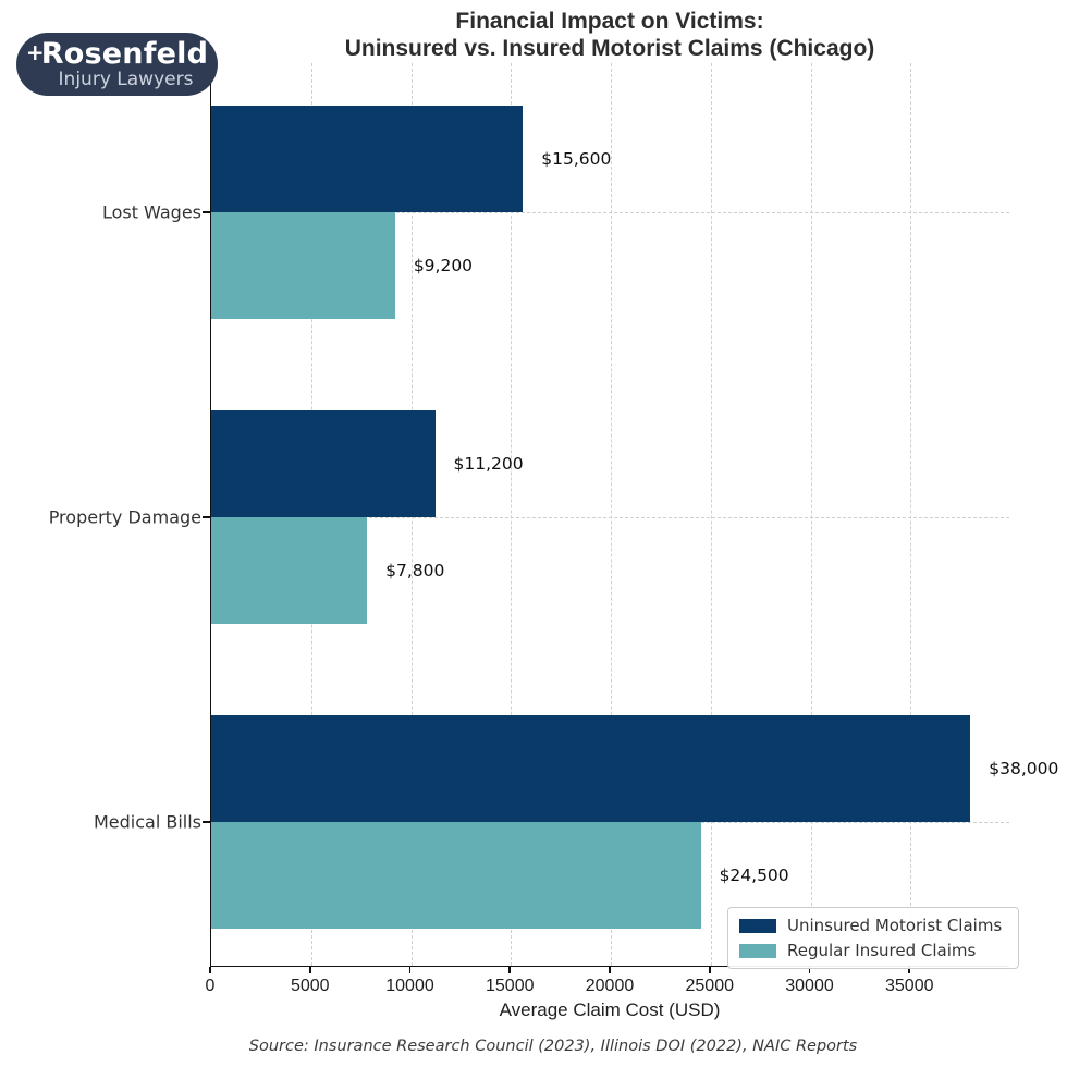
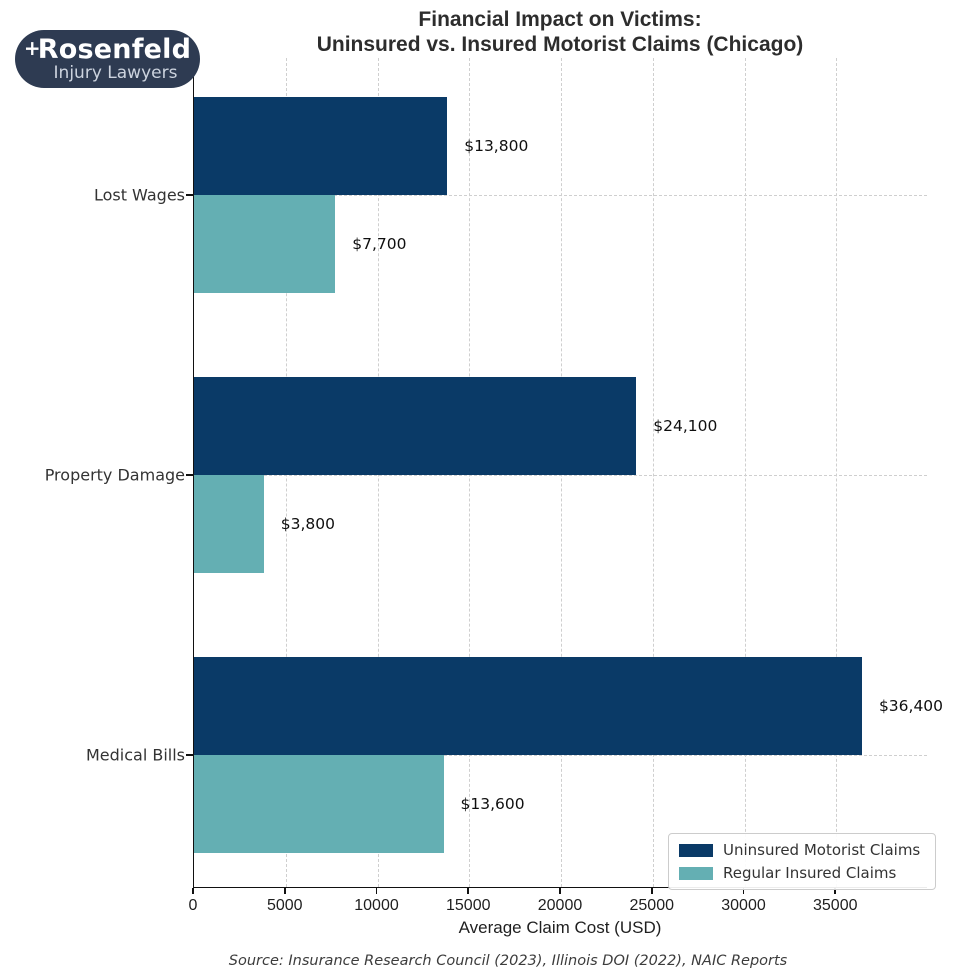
Uninsured Motorist Claims/Lost Wages: $15,600 -> $13,800
Regular Insured Claims/Lost Wages: $9,200 -> $7,700
Uninsured Motorist Claims/Property Damage: $11,200 -> $24,100
Regular Insured Claims/Property Damage: $7,800 -> $3,800
Uninsured Motorist Claims/Medical Bills: $38,000 -> $36,400
Regular Insured Claims/Medical Bills: $24,500 -> $13,600
